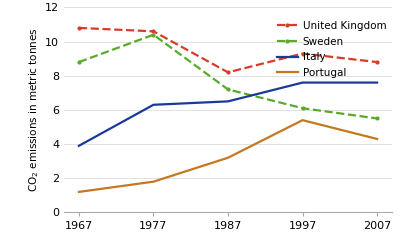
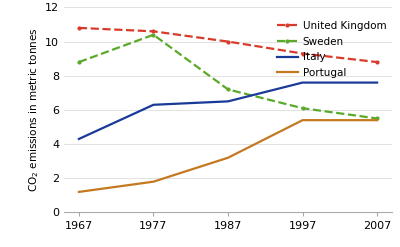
Italy/1967: 3.9 -> 4.3
United Kingdom/1987: 8.2 -> 10.0
Portugal/2007: 4.3 -> 5.4
